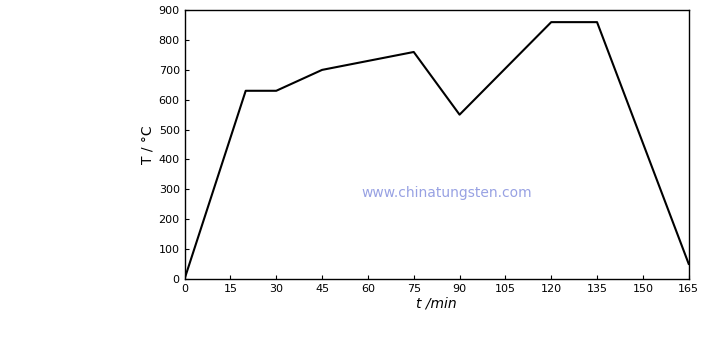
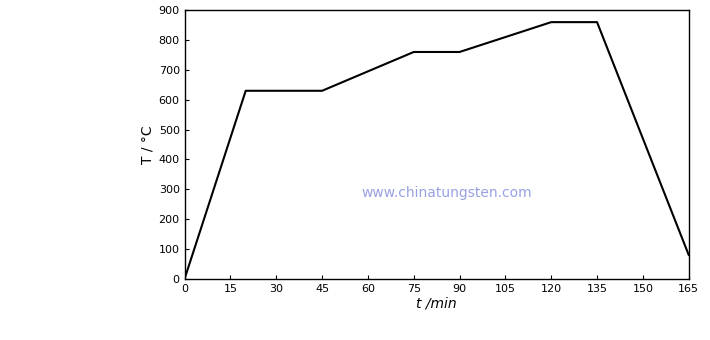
45: 700 -> 630
90: 550 -> 760
165: 50 -> 80
